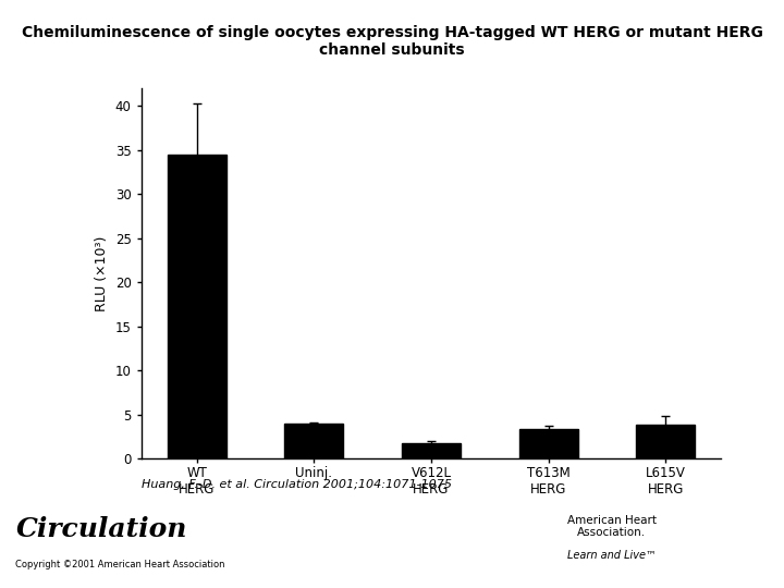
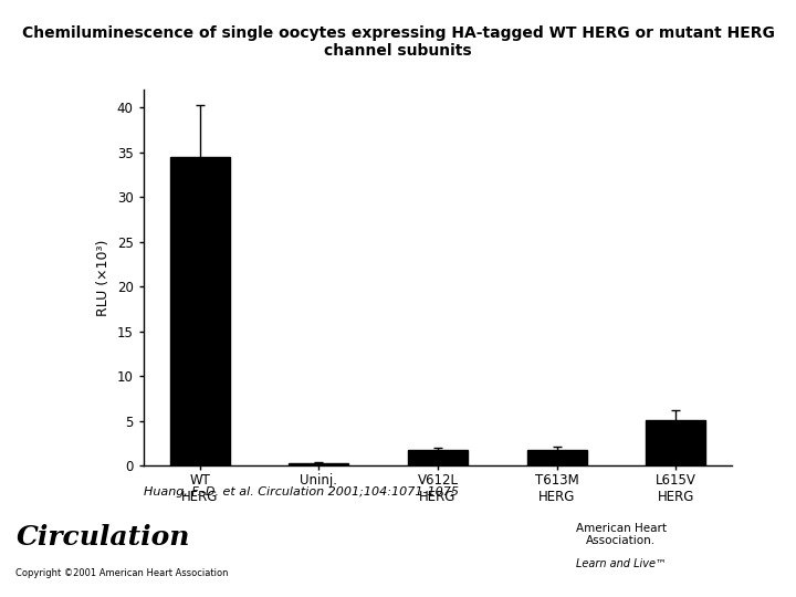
Uninj.: 4.0 -> 0.3
T613M HERG: 3.4 -> 1.8
L615V HERG: 3.8 -> 5.1
